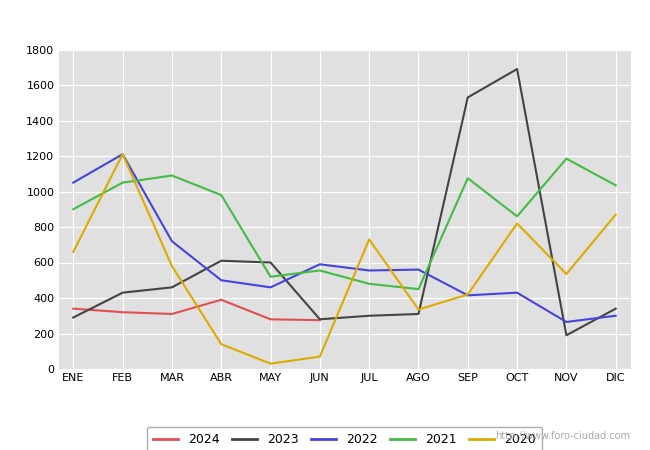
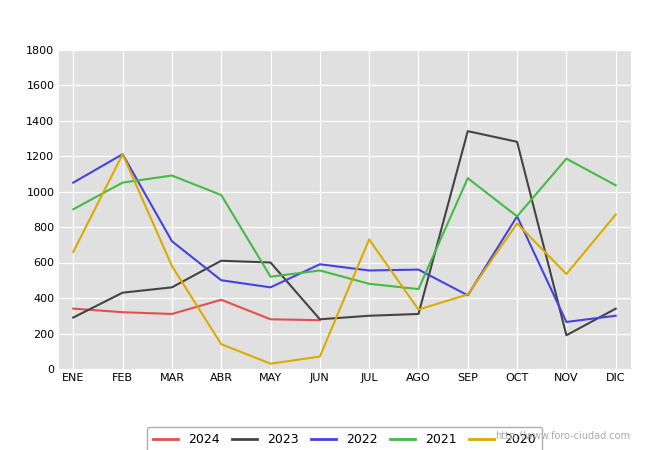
2023/SEP: 1530 -> 1340
2023/OCT: 1690 -> 1280
2022/OCT: 430 -> 860
